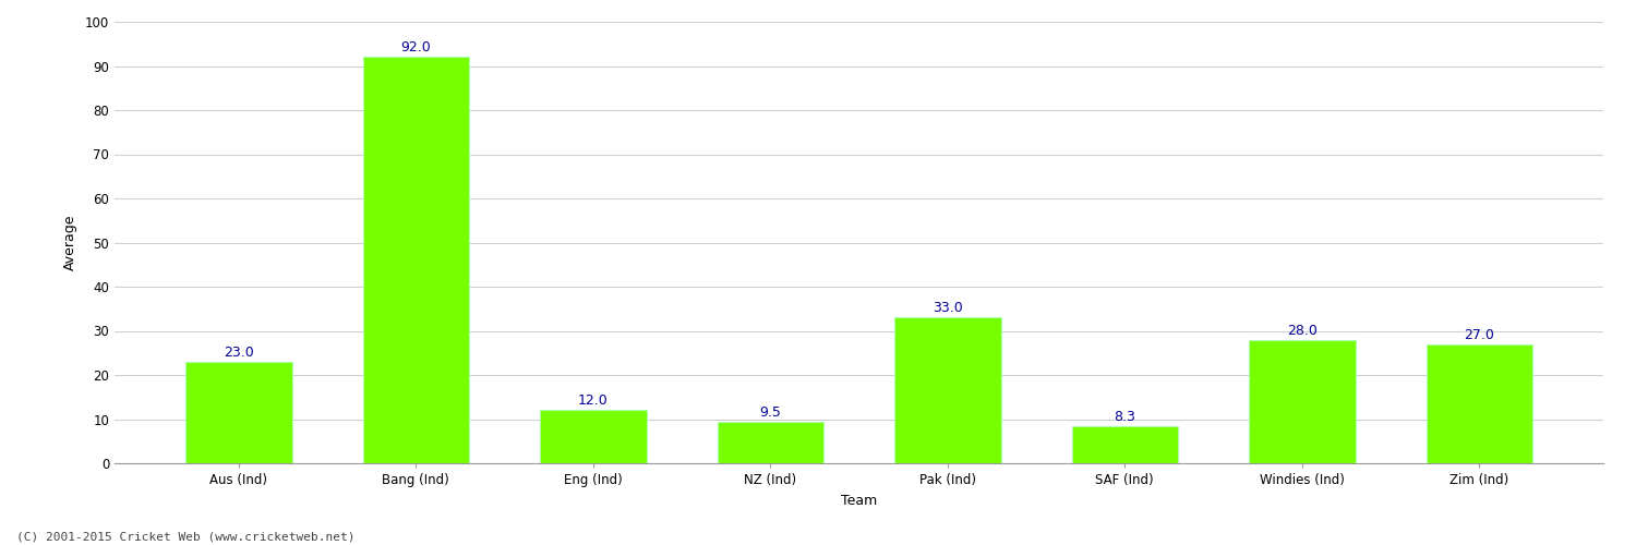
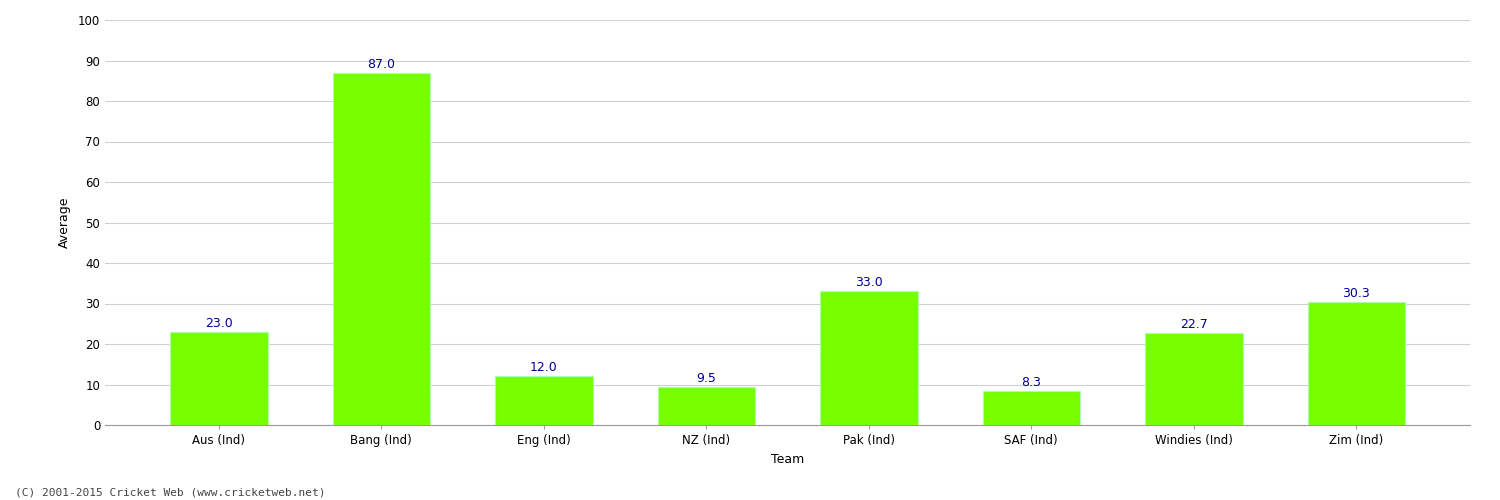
Bang (Ind): 92.0 -> 87.0
Windies (Ind): 28.0 -> 22.7
Zim (Ind): 27.0 -> 30.3
